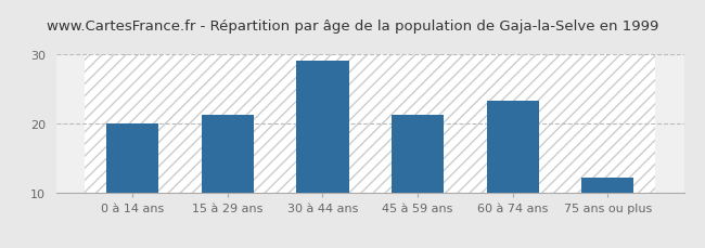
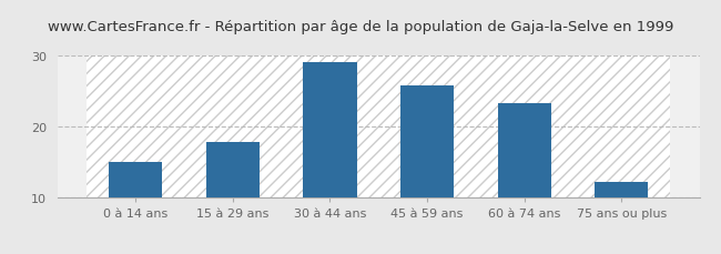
0 à 14 ans: 20.0 -> 15.0
15 à 29 ans: 21.2 -> 17.8
45 à 59 ans: 21.2 -> 25.8
